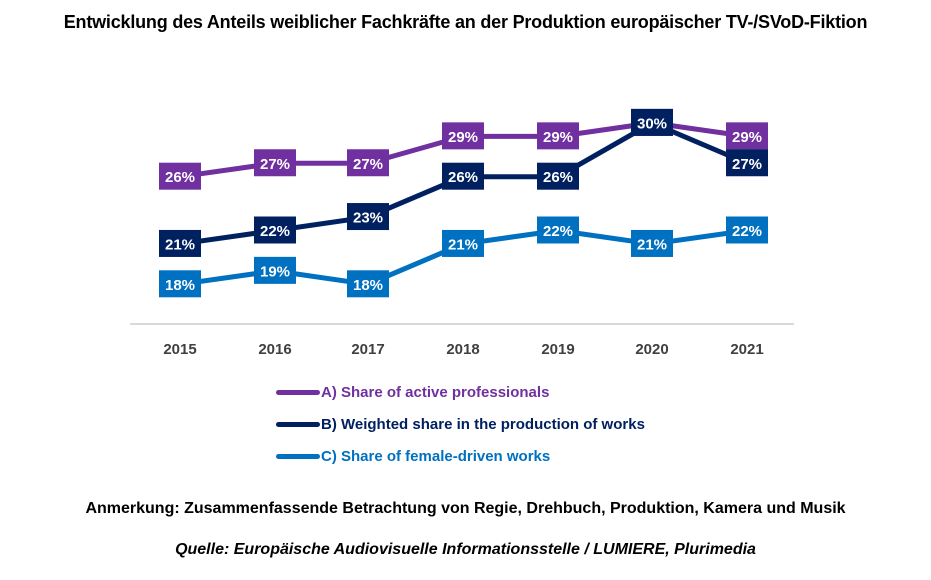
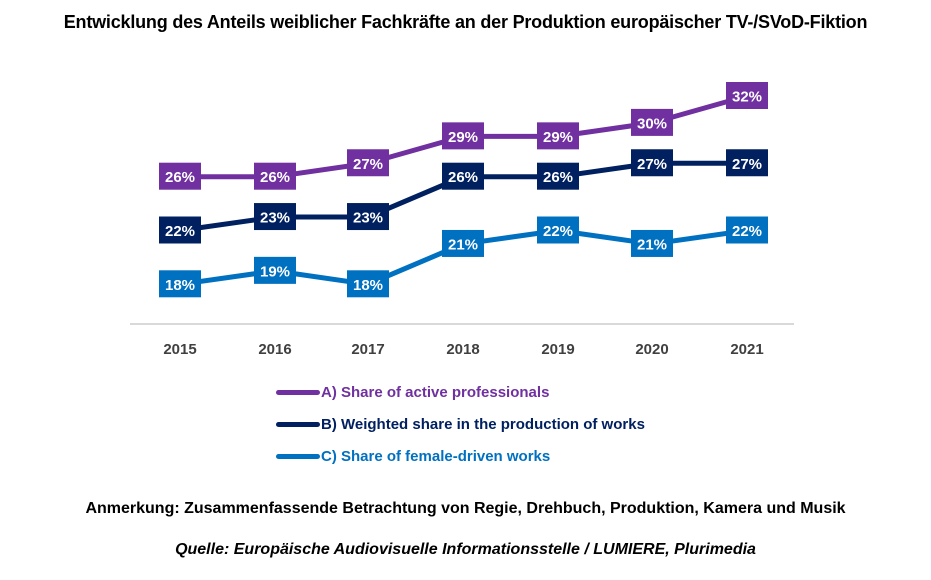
B) Weighted share in the production of works/2015: 21% -> 22%
A) Share of active professionals/2016: 27% -> 26%
B) Weighted share in the production of works/2016: 22% -> 23%
B) Weighted share in the production of works/2020: 30% -> 27%
A) Share of active professionals/2021: 29% -> 32%
